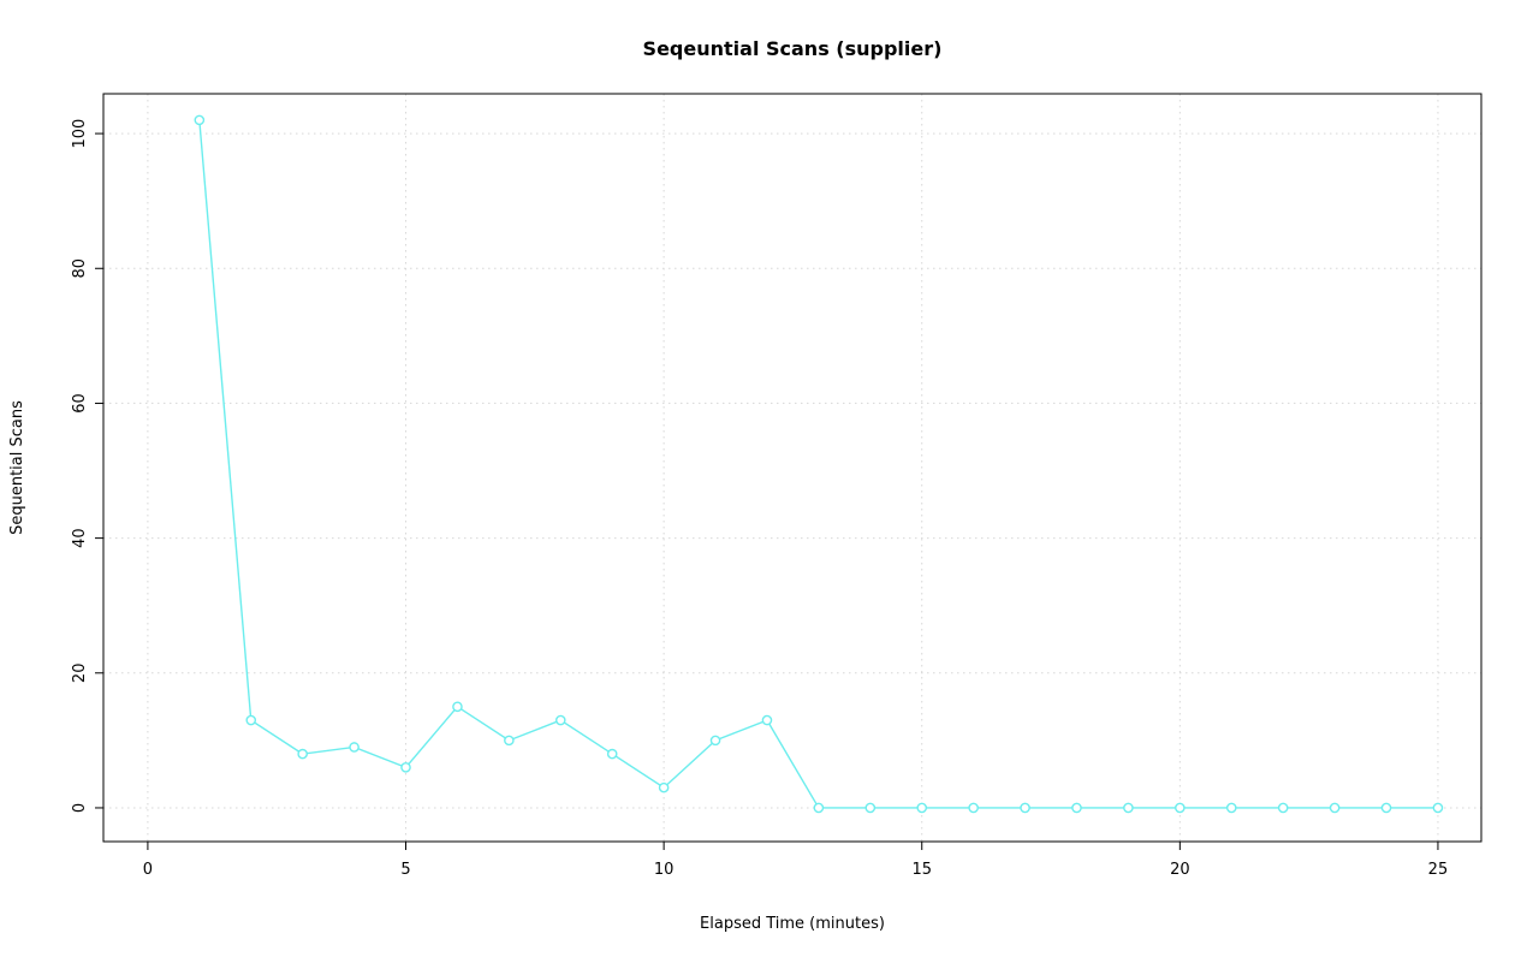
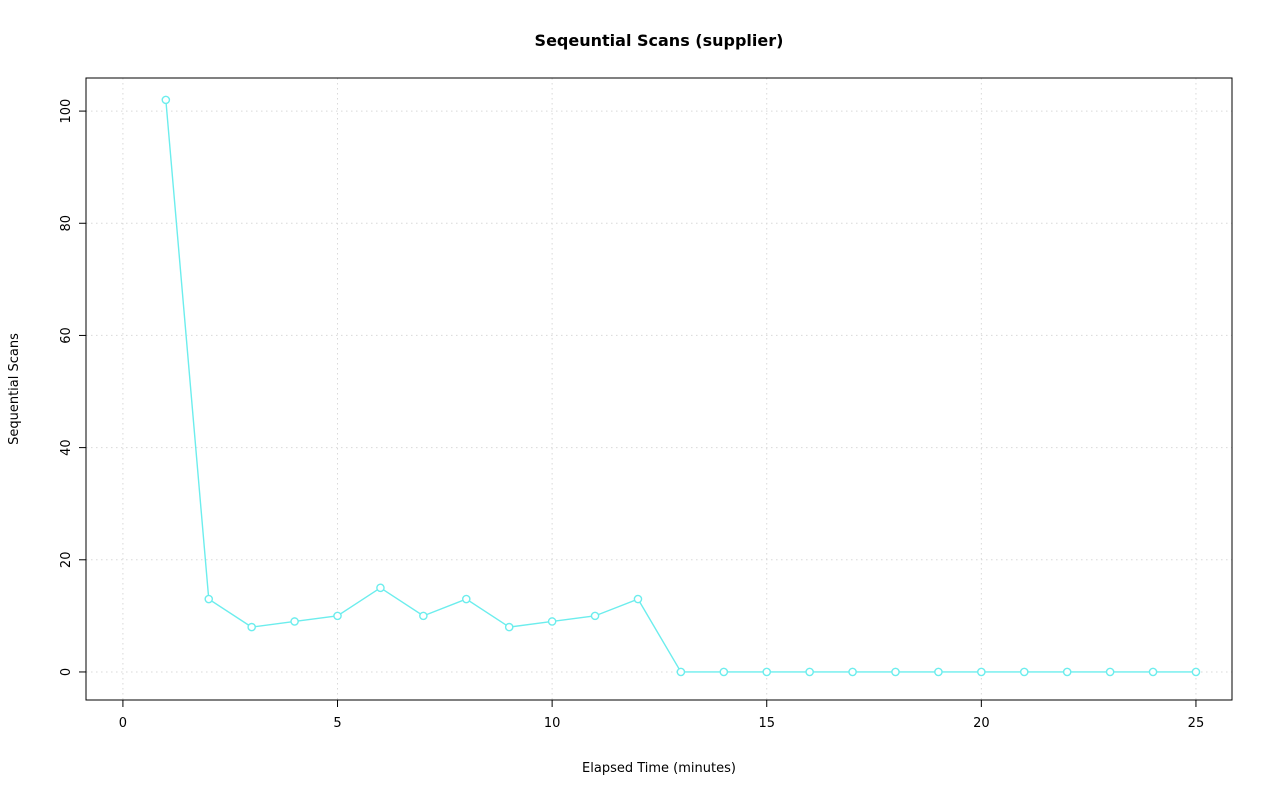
5: 6 -> 10
10: 3 -> 9
